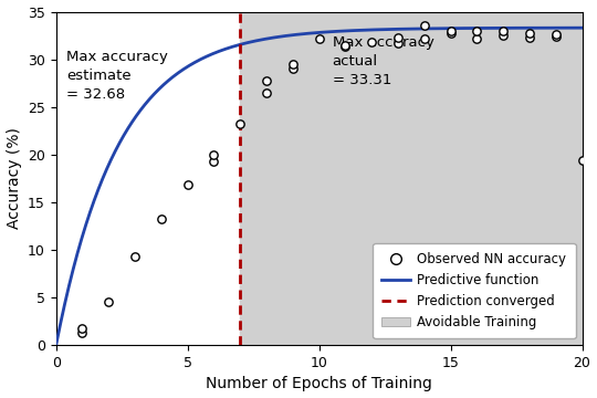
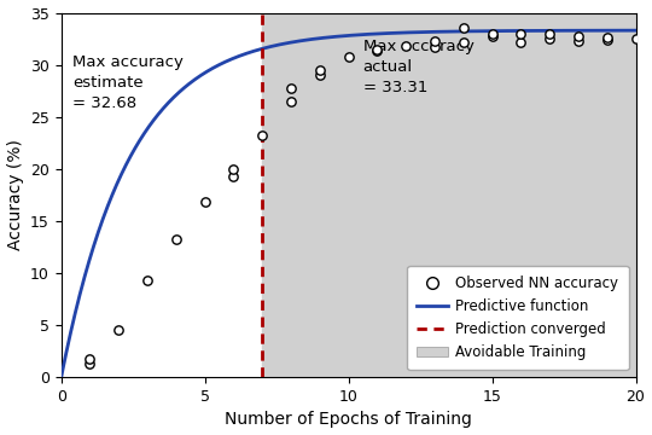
Observed NN accuracy/10: 32.2 -> 30.8
Observed NN accuracy/20: 19.4 -> 32.5
